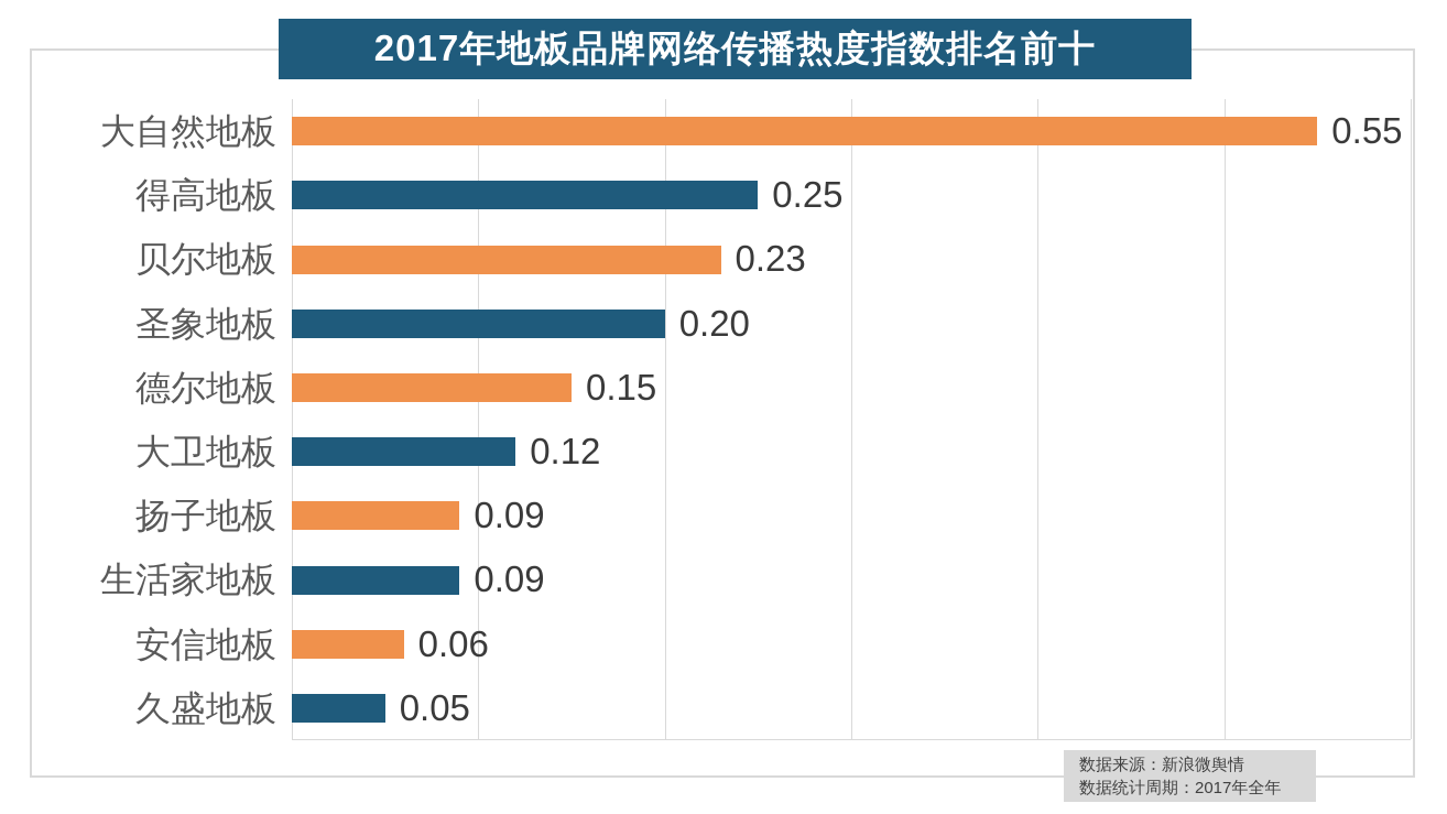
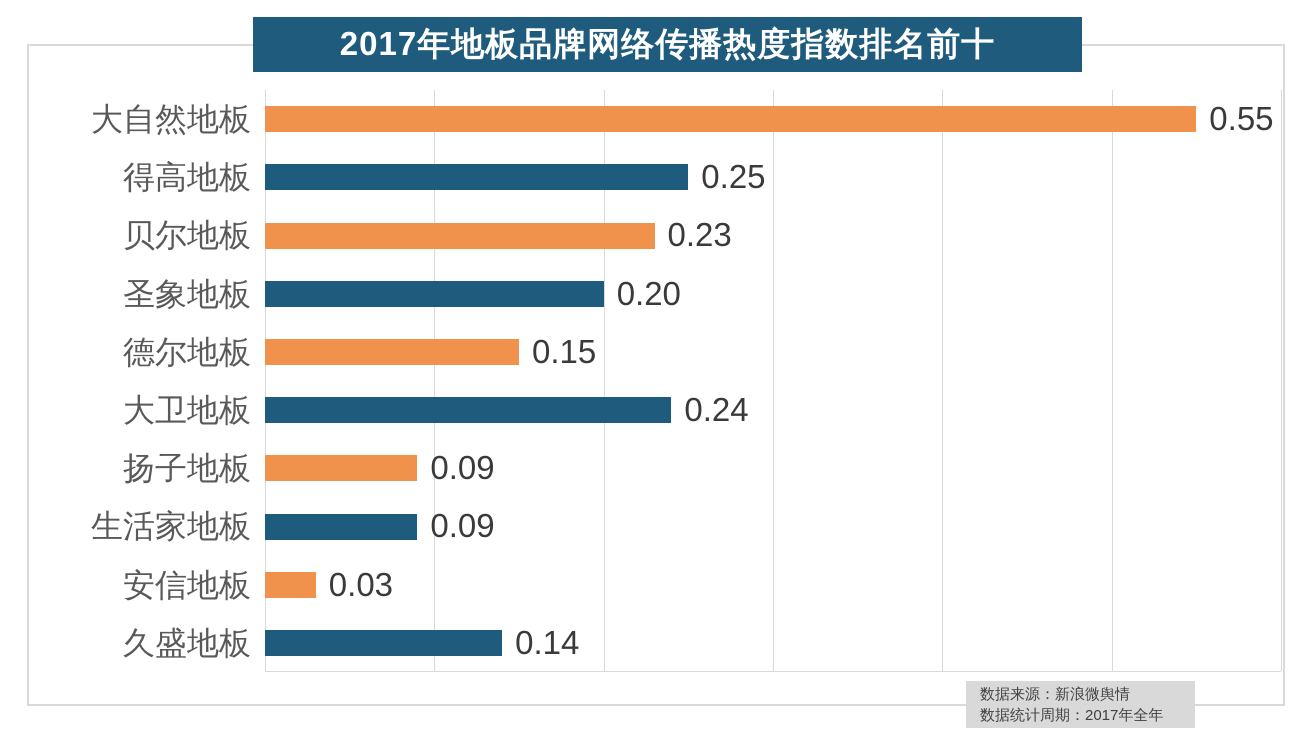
大卫地板: 0.12 -> 0.24
安信地板: 0.06 -> 0.03
久盛地板: 0.05 -> 0.14
